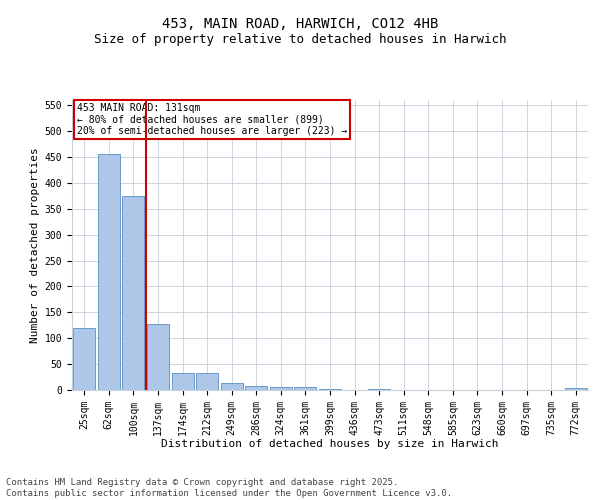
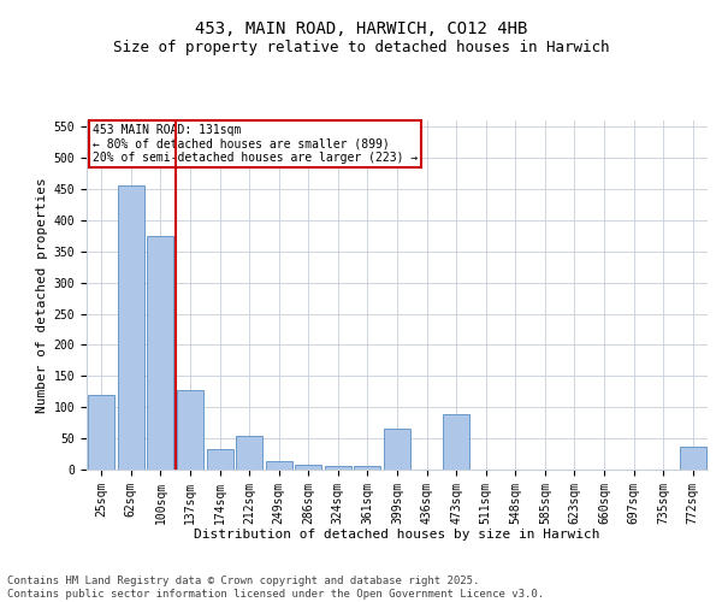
212sqm: 33 -> 54
399sqm: 2 -> 66
473sqm: 1 -> 88
772sqm: 3 -> 36
